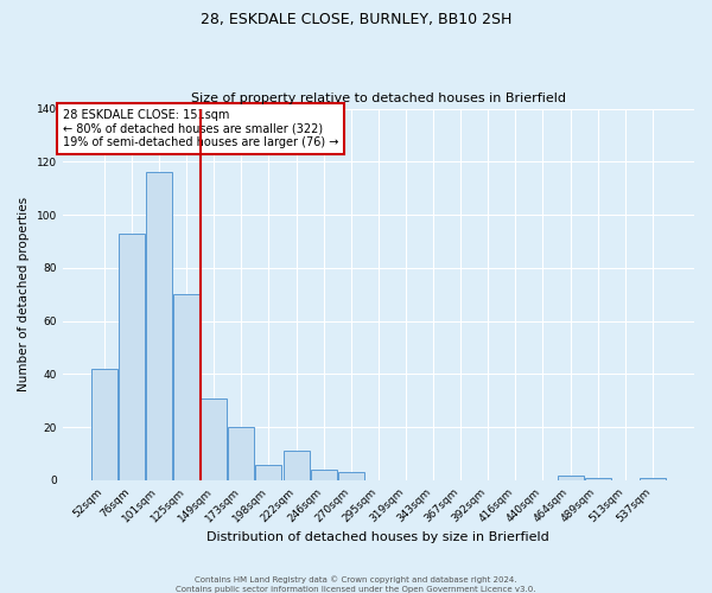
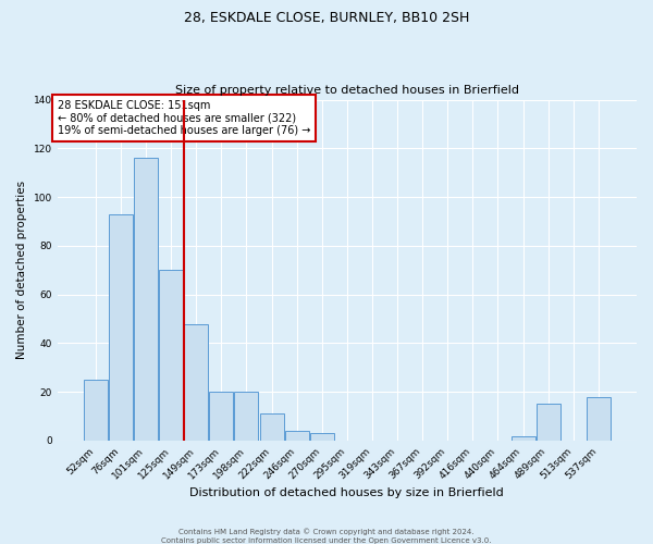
52sqm: 42 -> 25
149sqm: 31 -> 48
198sqm: 6 -> 20
489sqm: 1 -> 15
537sqm: 1 -> 18
